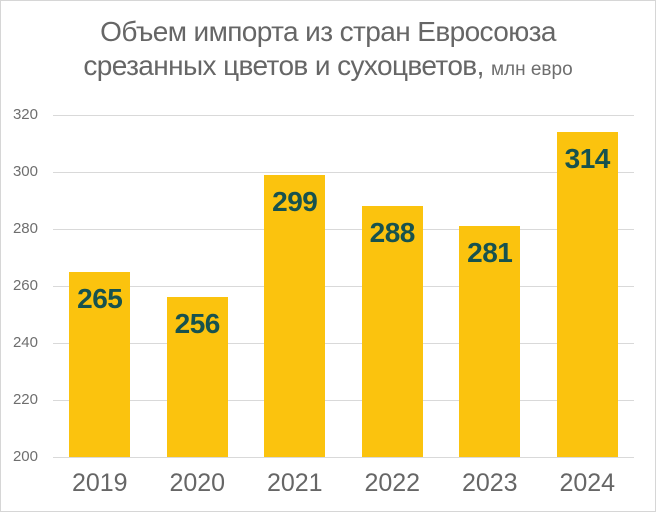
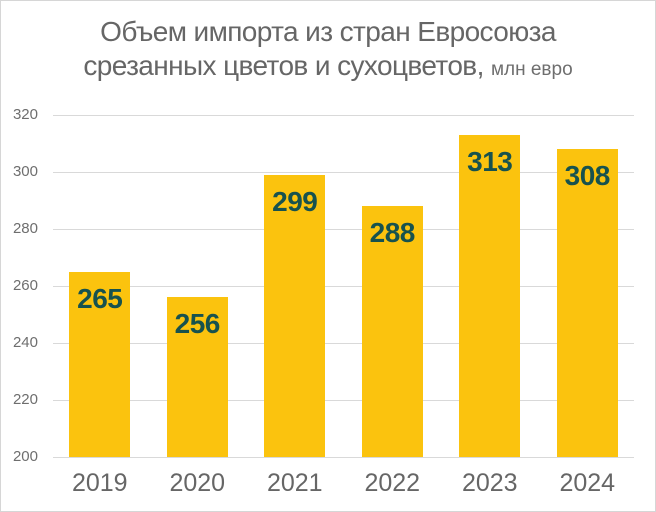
2023: 281 -> 313
2024: 314 -> 308
